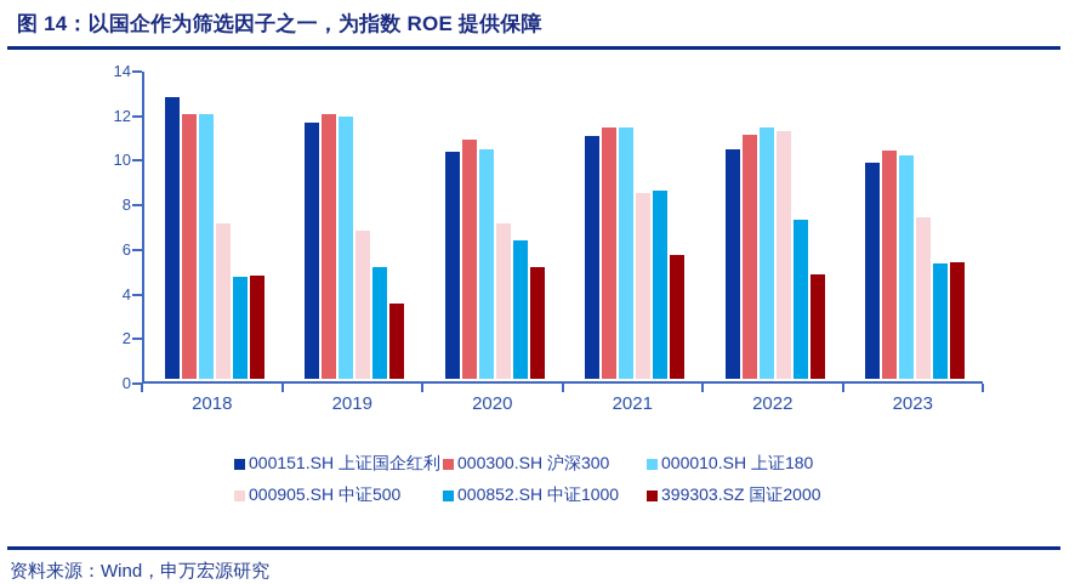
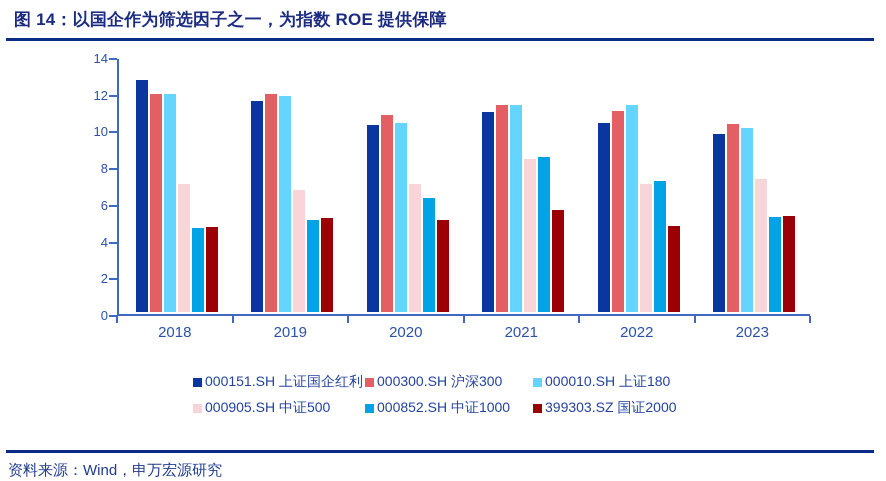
399303.SZ 国证2000/2019: 3.4 -> 5.1
000905.SH 中证500/2022: 11.1 -> 7.0
